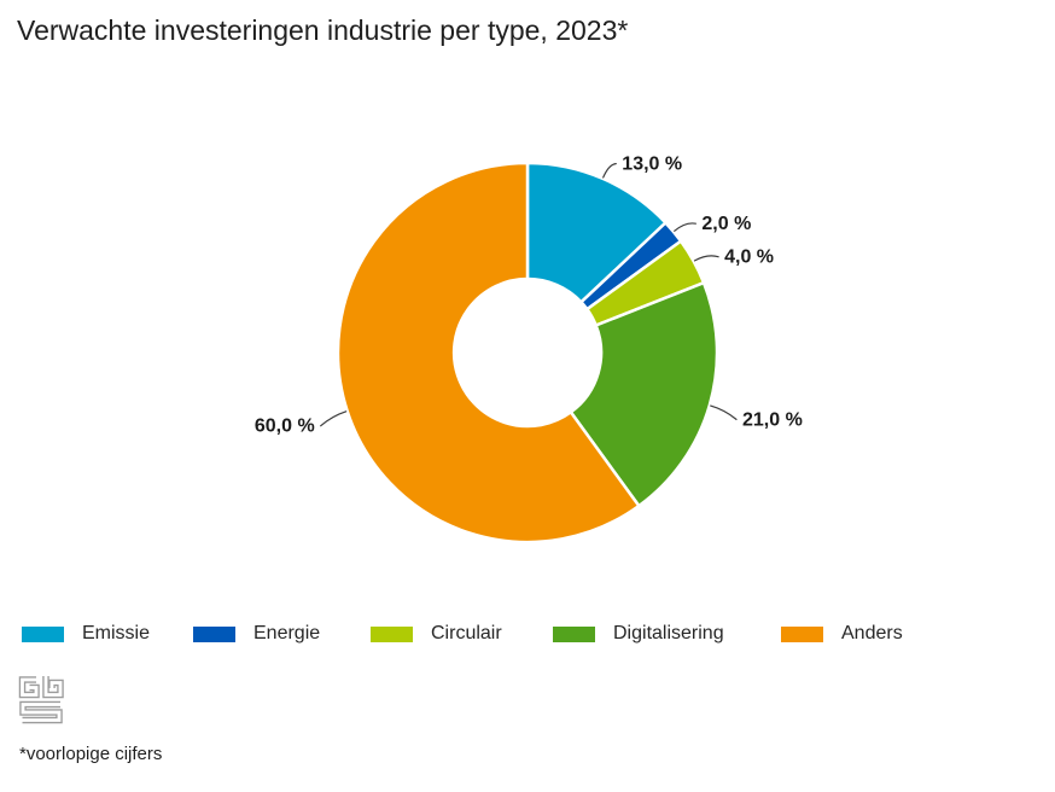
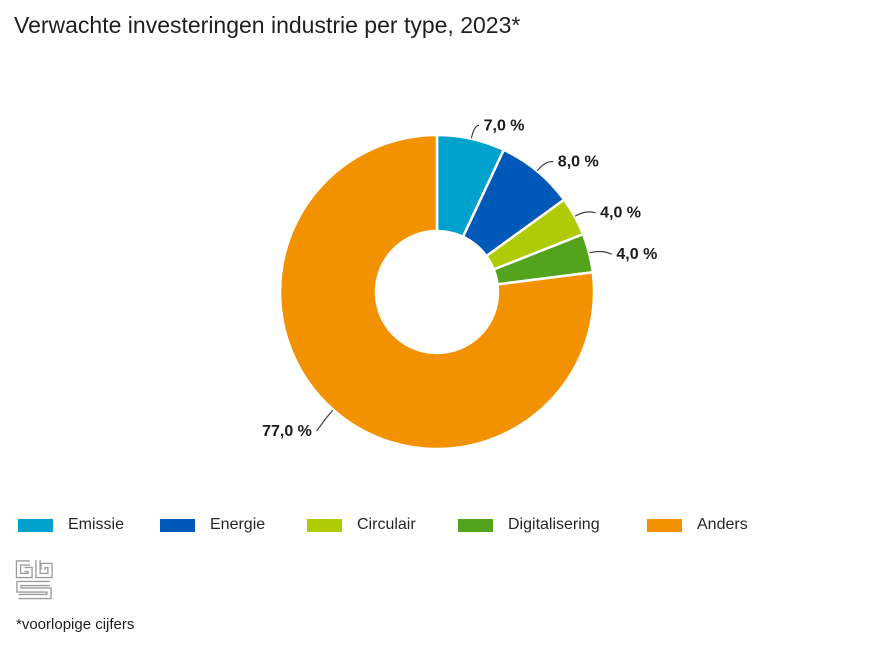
Emissie: 13,0 -> 7,0
Energie: 2,0 -> 8,0
Digitalisering: 21,0 -> 4,0
Anders: 60,0 -> 77,0
